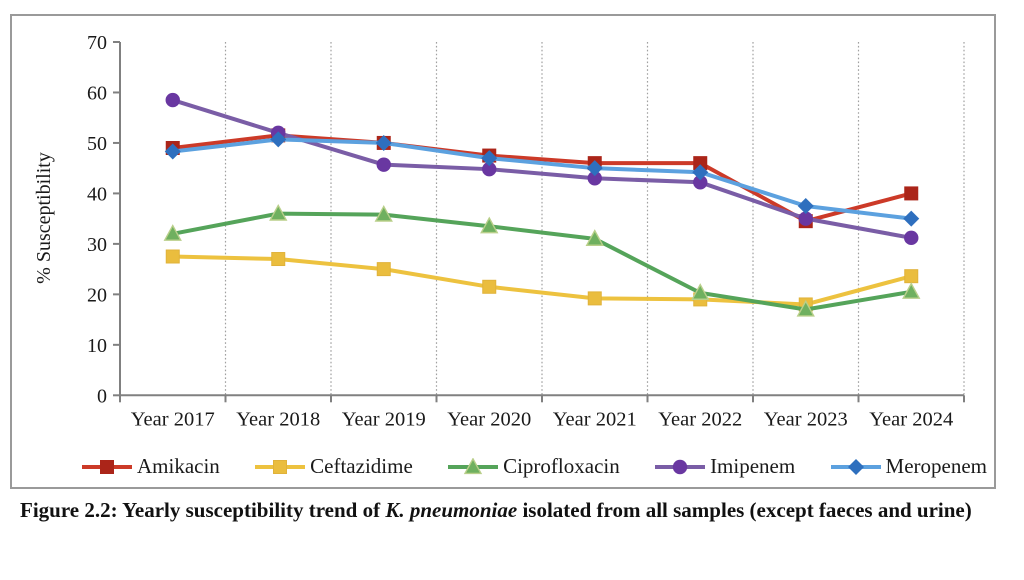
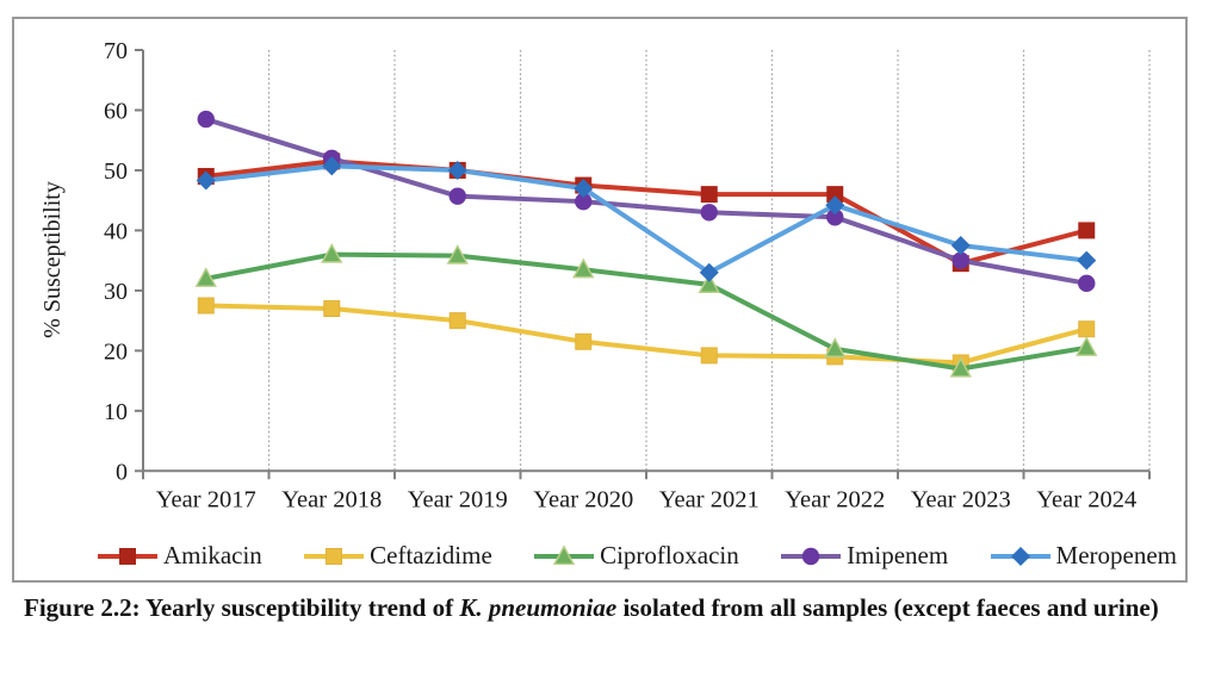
Meropenem/Year 2021: 45 -> 33
